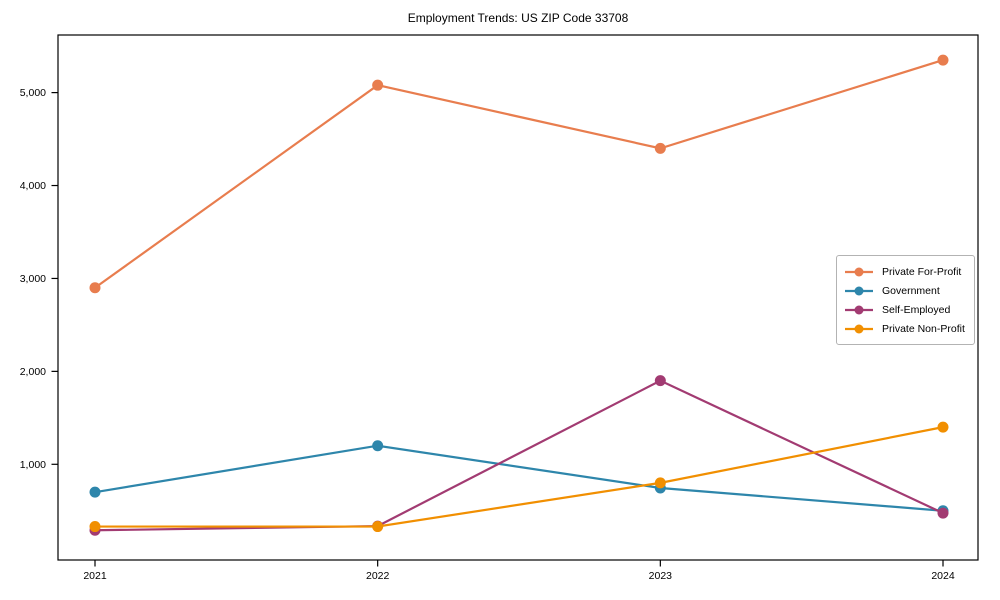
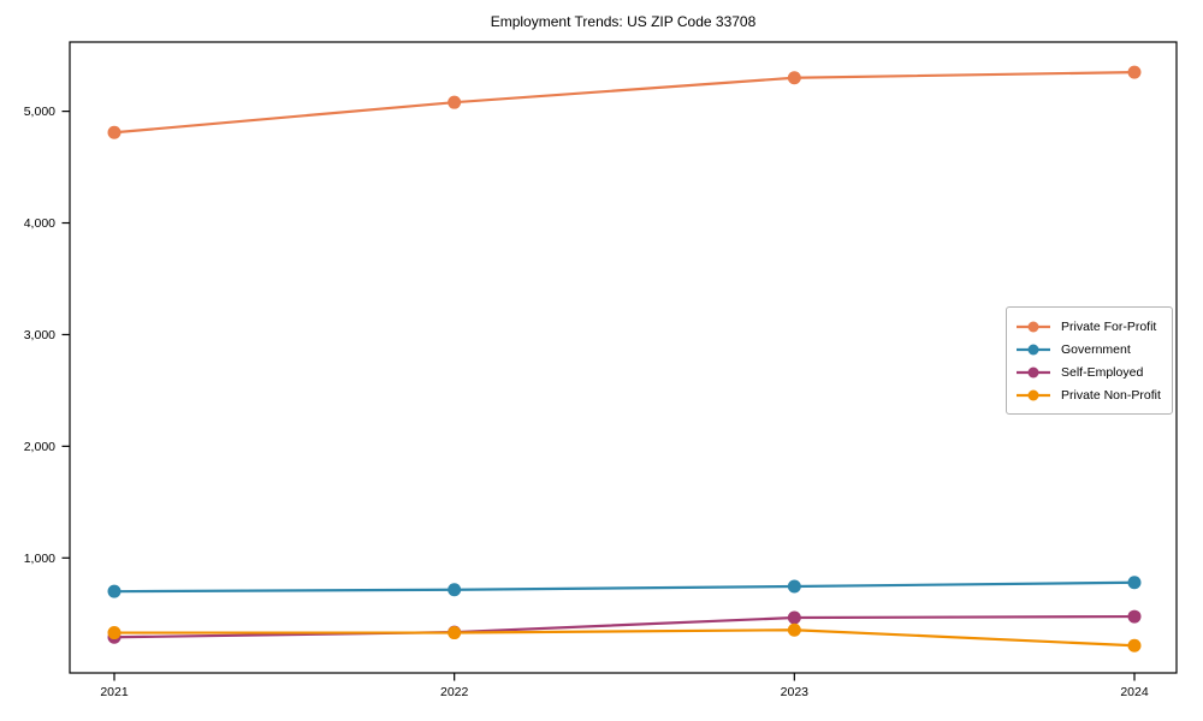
Private For-Profit/2021: 2900 -> 4800
Government/2022: 1200 -> 700
Private For-Profit/2023: 4400 -> 5300
Self-Employed/2023: 1900 -> 500
Private Non-Profit/2023: 800 -> 400
Government/2024: 500 -> 800
Private Non-Profit/2024: 1400 -> 200
